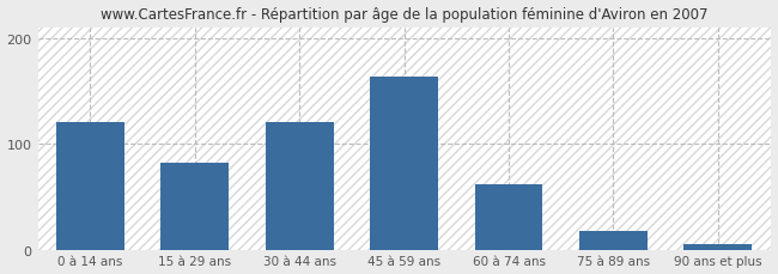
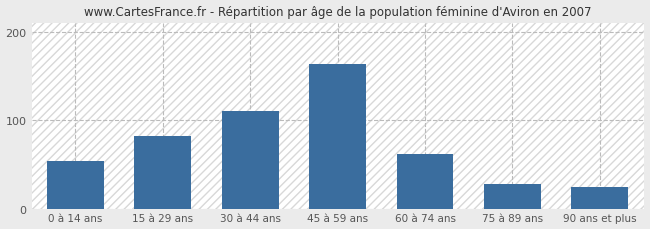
0 à 14 ans: 120 -> 54
30 à 44 ans: 120 -> 110
75 à 89 ans: 18 -> 28
90 ans et plus: 5 -> 24
